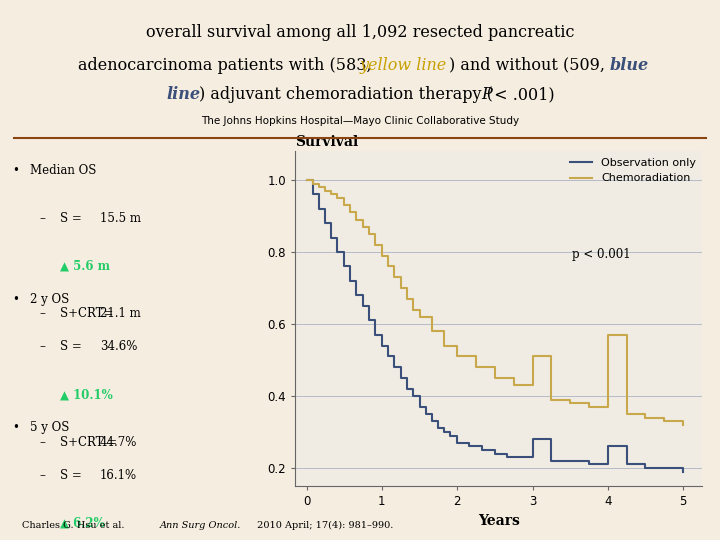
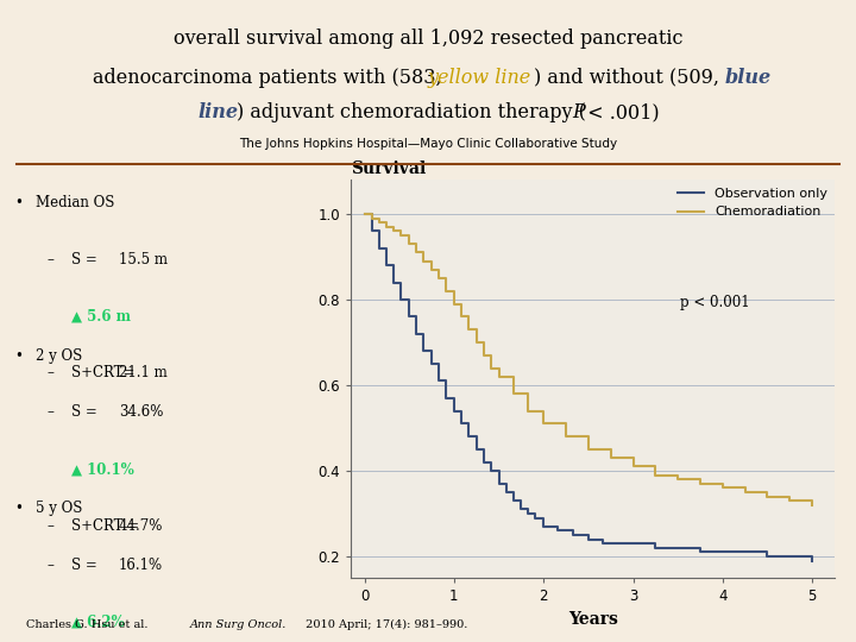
Observation only/3: 0.28 -> 0.23
Chemoradiation/3: 0.51 -> 0.41
Observation only/4: 0.26 -> 0.21
Chemoradiation/4: 0.57 -> 0.36
